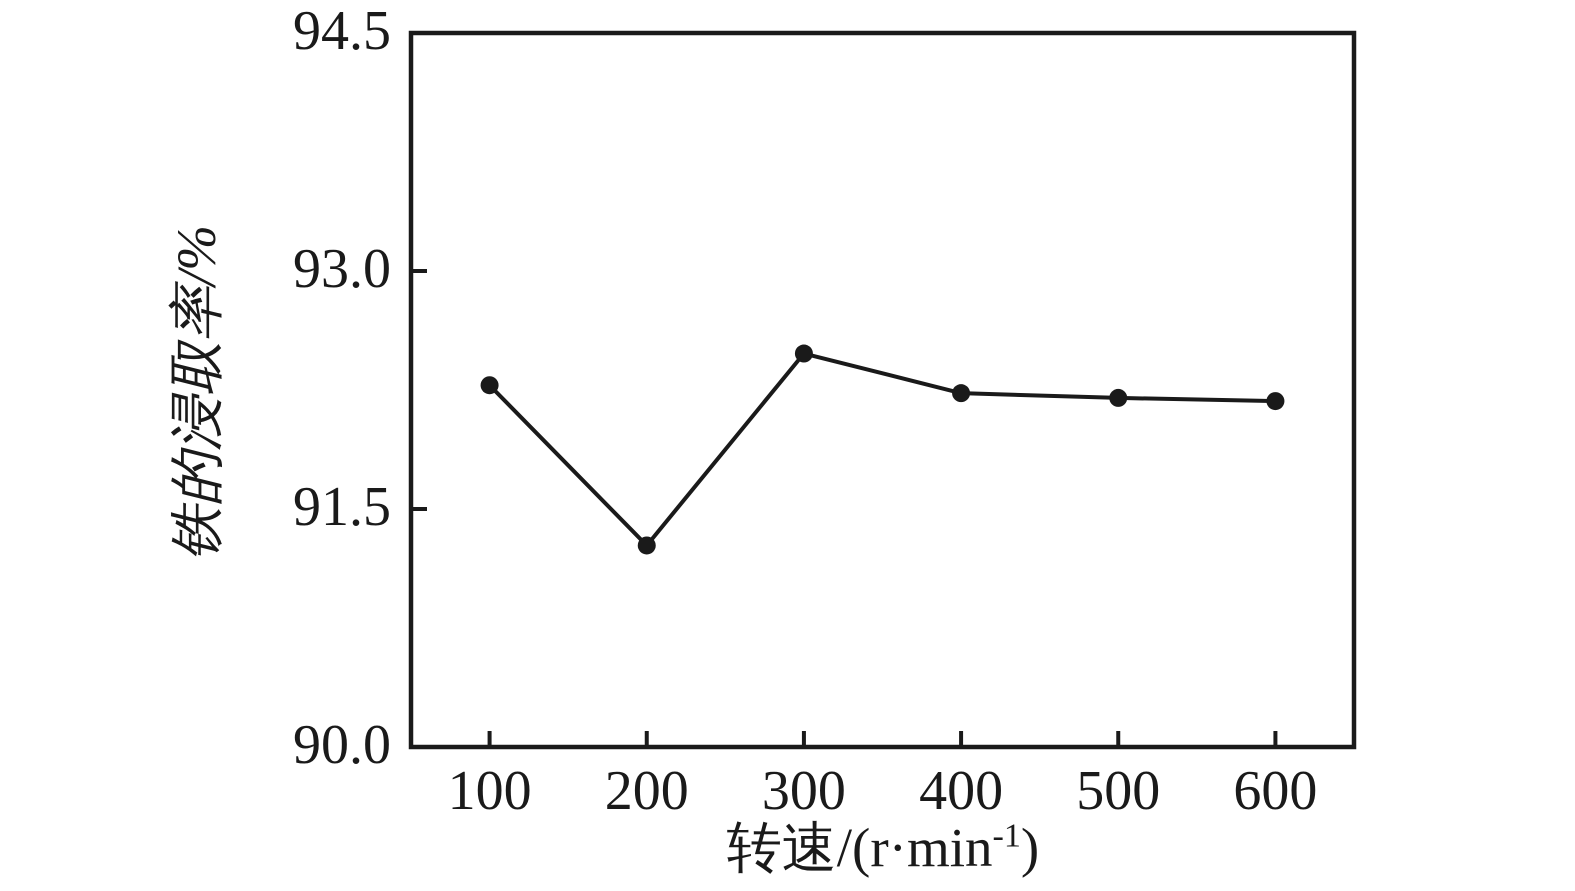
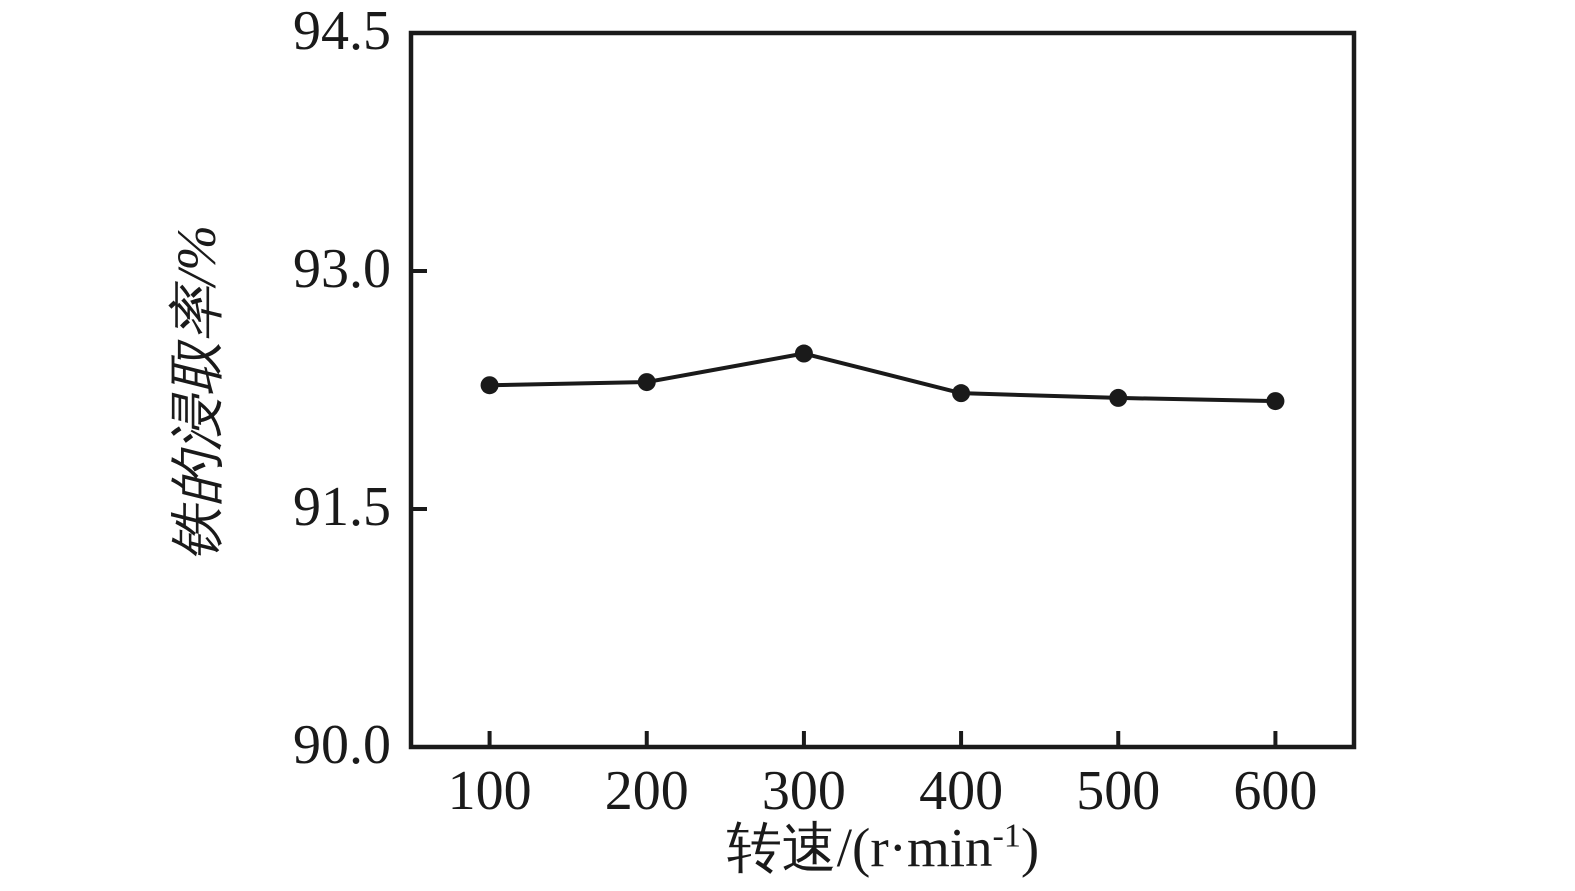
200: 91.27 -> 92.30
